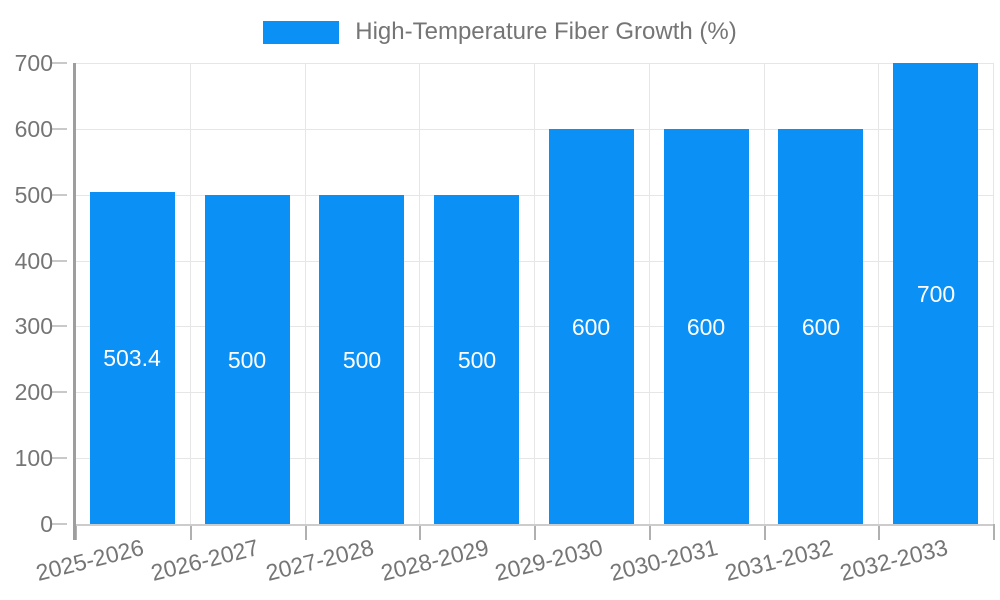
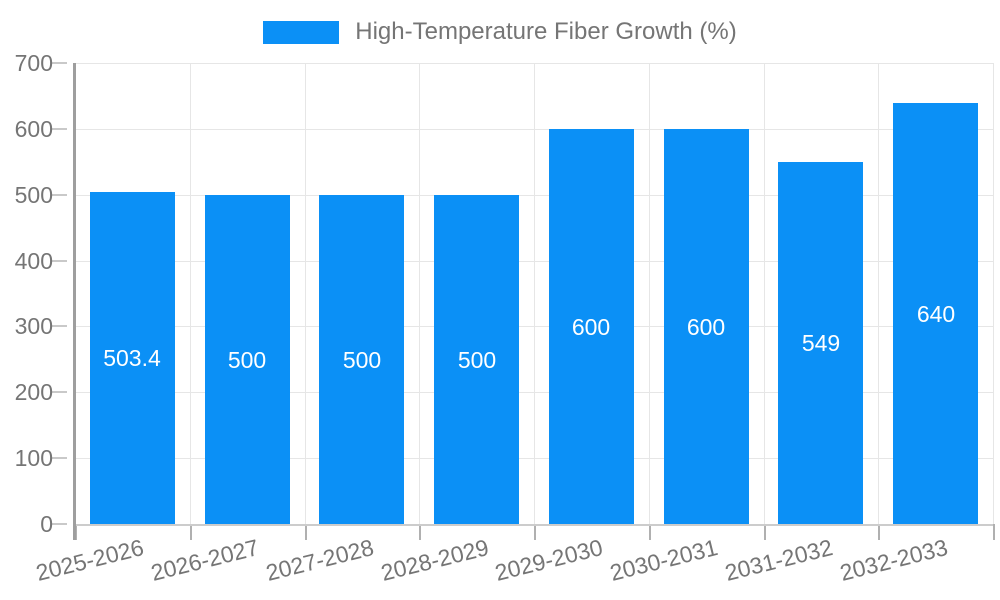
2031-2032: 600 -> 549
2032-2033: 700 -> 640
